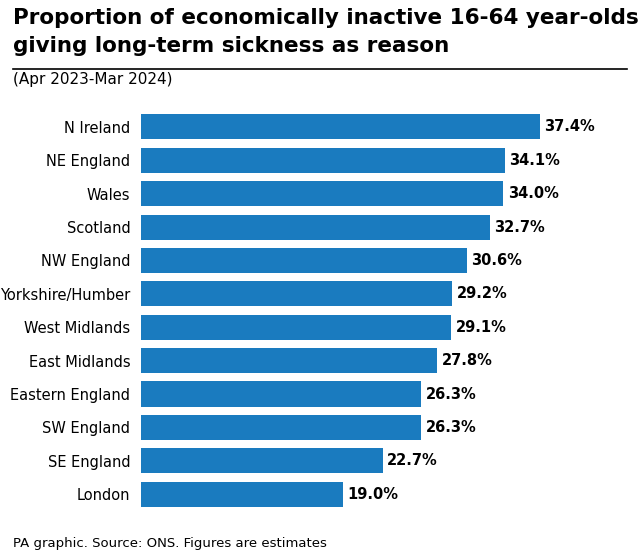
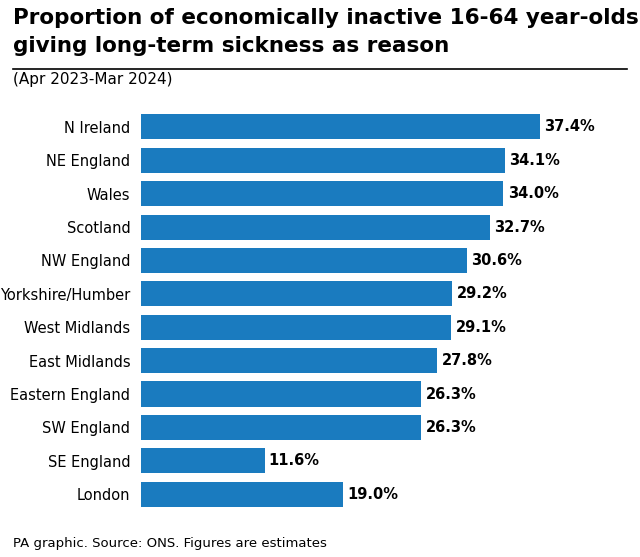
SE England: 22.7% -> 11.6%
